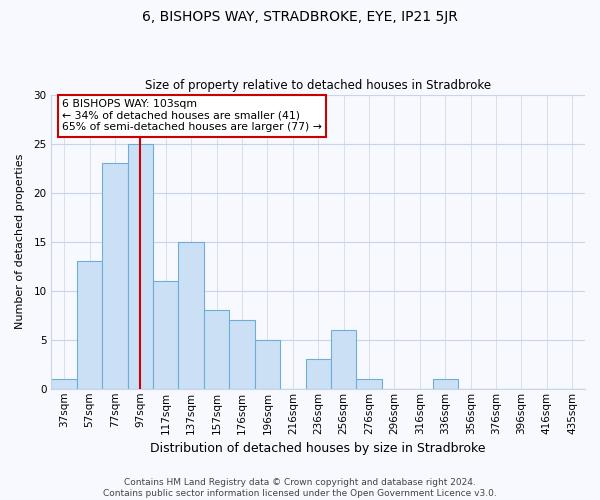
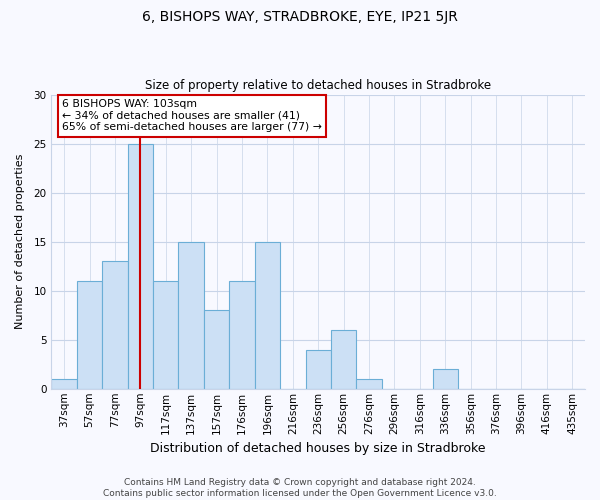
57sqm: 13 -> 11
77sqm: 23 -> 13
176sqm: 7 -> 11
196sqm: 5 -> 15
236sqm: 3 -> 4
336sqm: 1 -> 2
